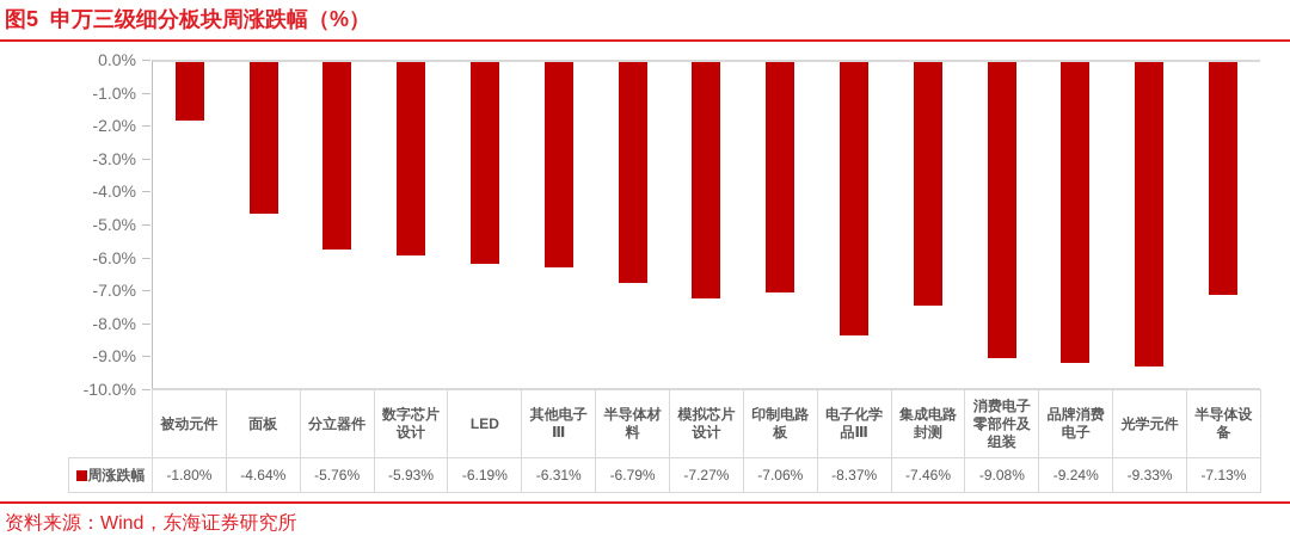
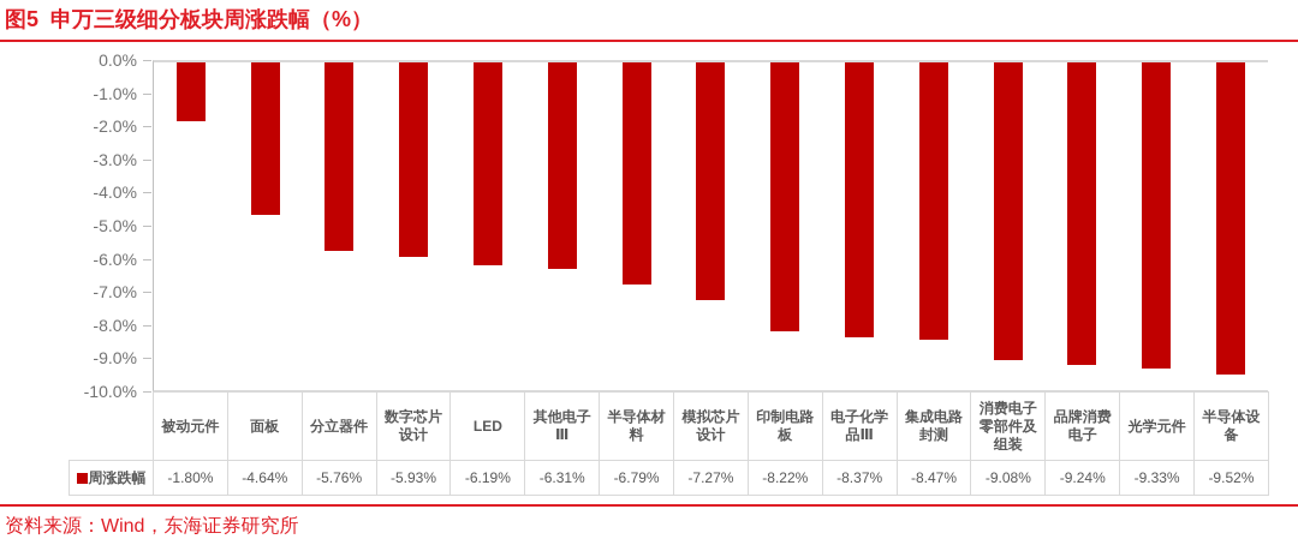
印制电路板: -7.06% -> -8.22%
集成电路封测: -7.46% -> -8.47%
半导体设备: -7.13% -> -9.52%
